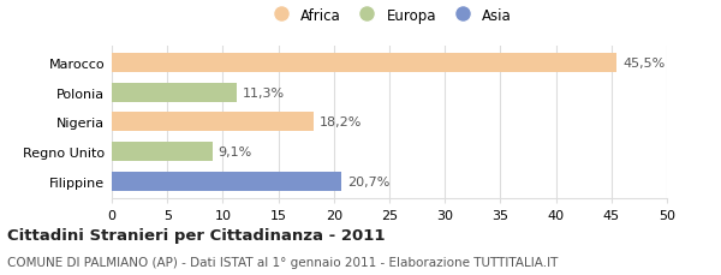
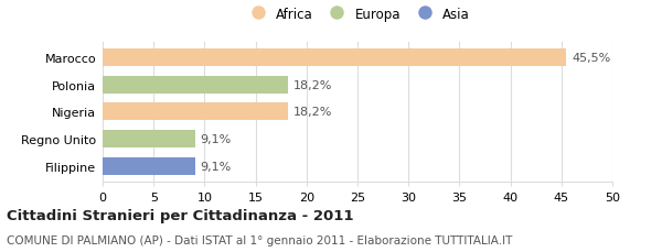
Polonia: 11,3% -> 18,2%
Filippine: 20,7% -> 9,1%
